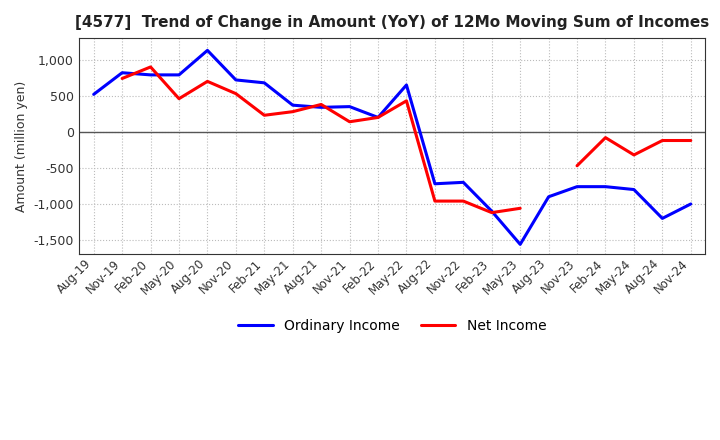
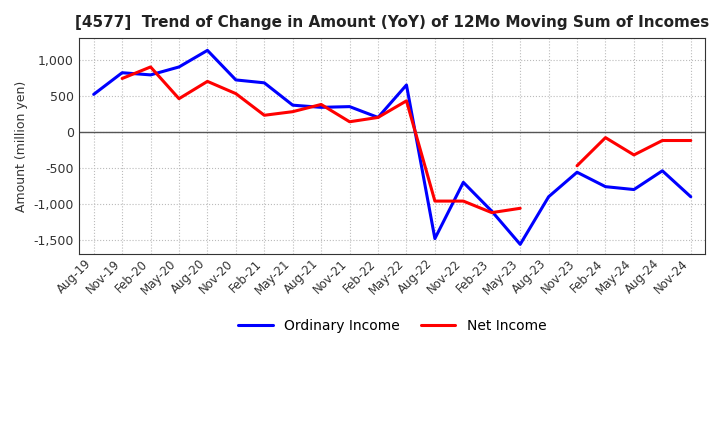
Ordinary Income/May-20: 790 -> 900
Ordinary Income/Aug-22: -720 -> -1,480
Ordinary Income/Nov-23: -760 -> -560
Ordinary Income/Aug-24: -1,200 -> -540
Ordinary Income/Nov-24: -1,000 -> -900
